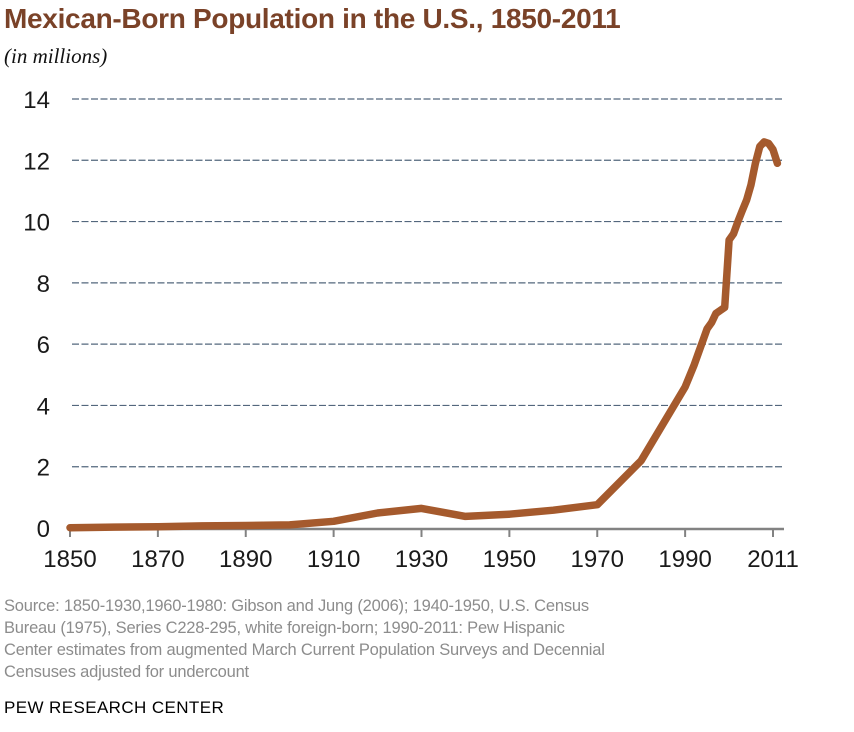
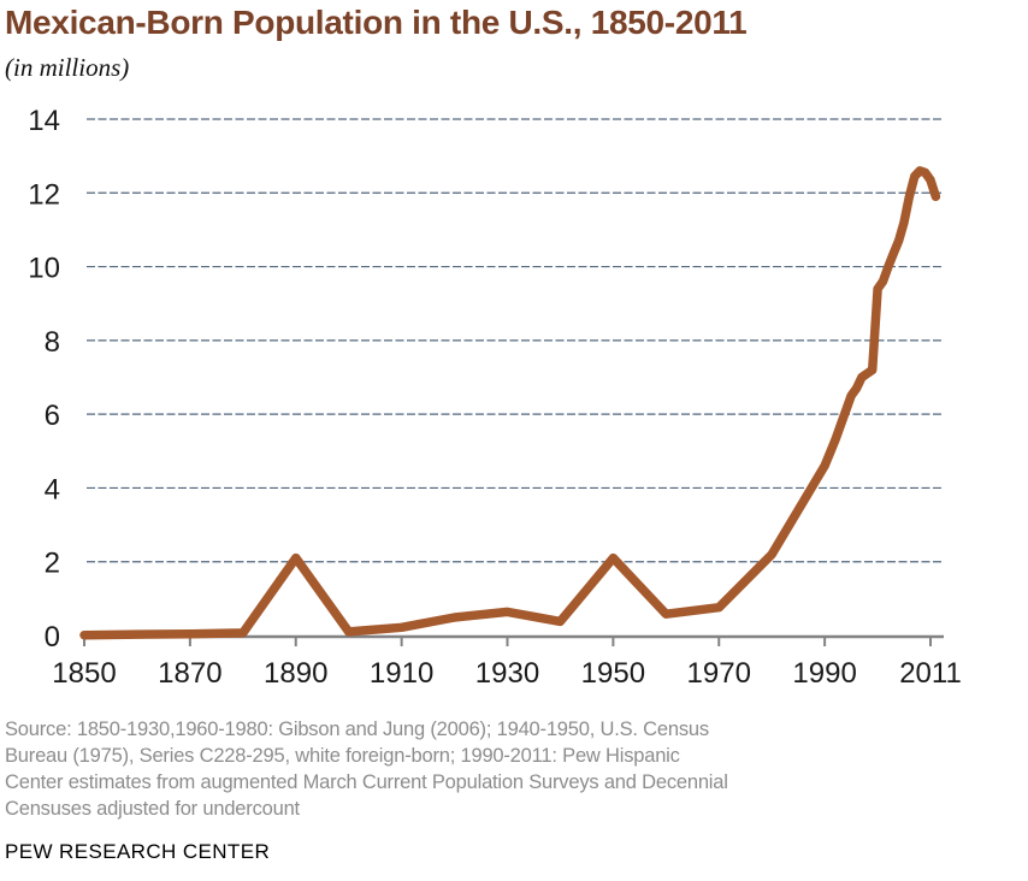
1890: 0.1 -> 2.1
1950: 0.5 -> 2.1
